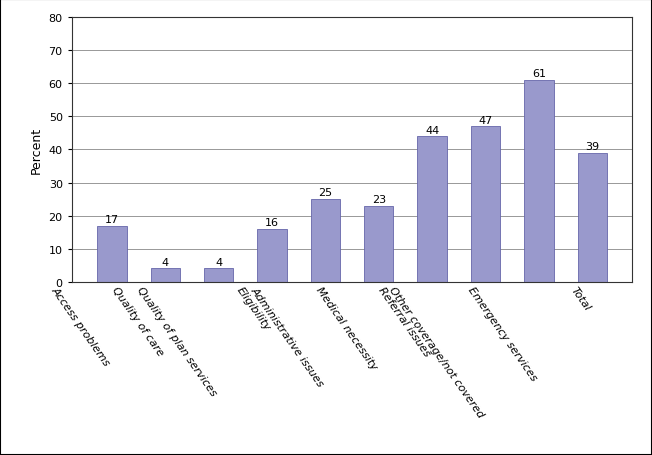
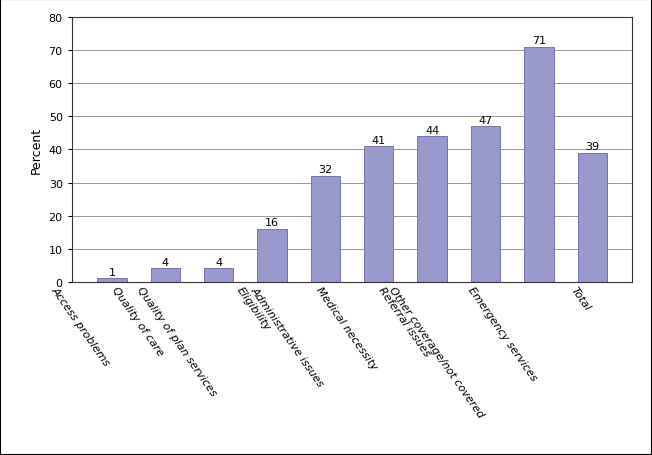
Access problems: 17 -> 1
Administrative issues: 25 -> 32
Medical necessity: 23 -> 41
Emergency services: 61 -> 71
